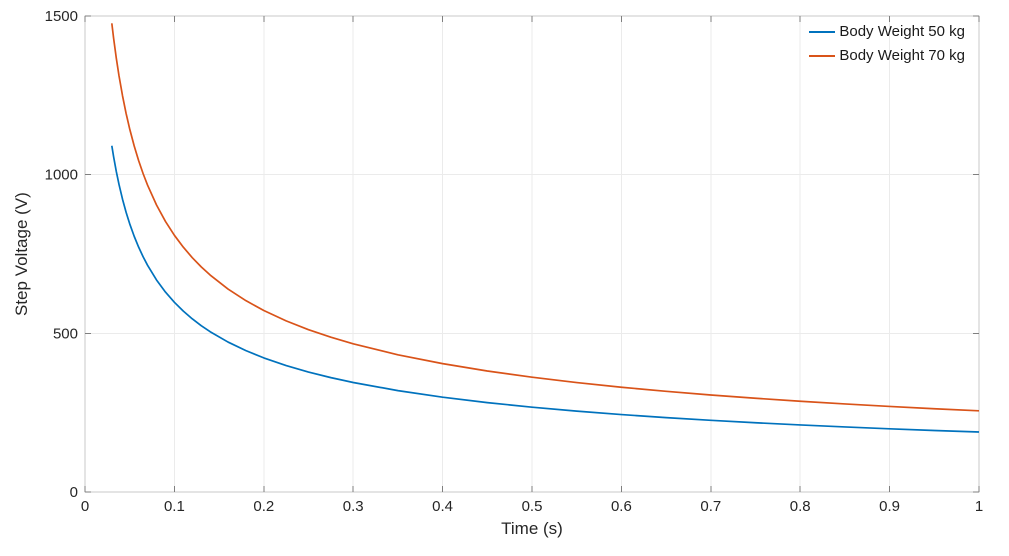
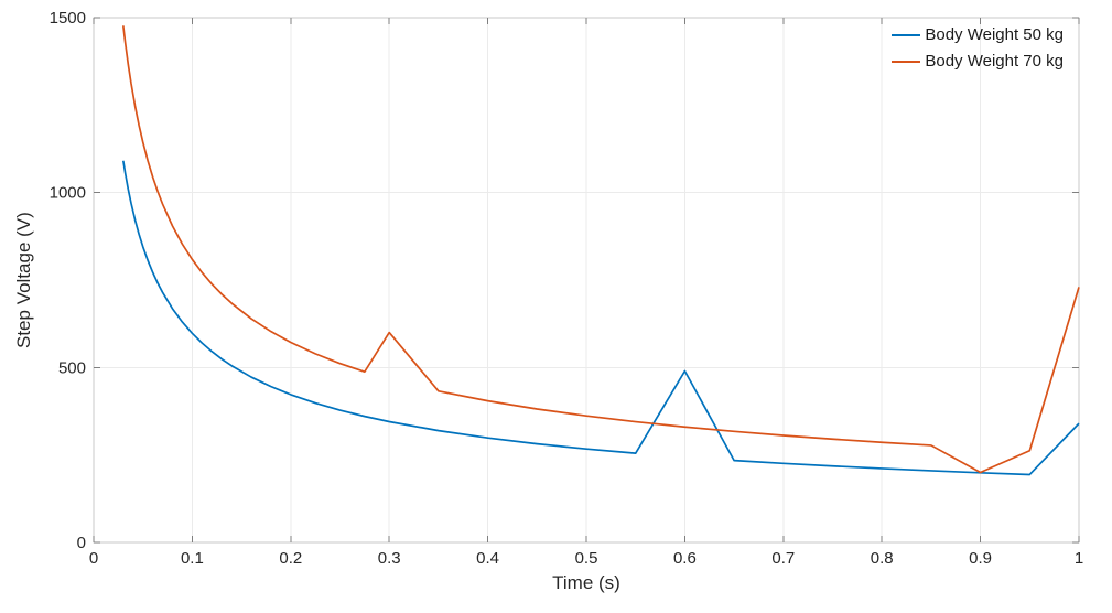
Body Weight 70 kg/0.3: 470 -> 600
Body Weight 50 kg/0.6: 240 -> 490
Body Weight 70 kg/0.9: 270 -> 200
Body Weight 50 kg/1: 190 -> 340
Body Weight 70 kg/1: 260 -> 730
